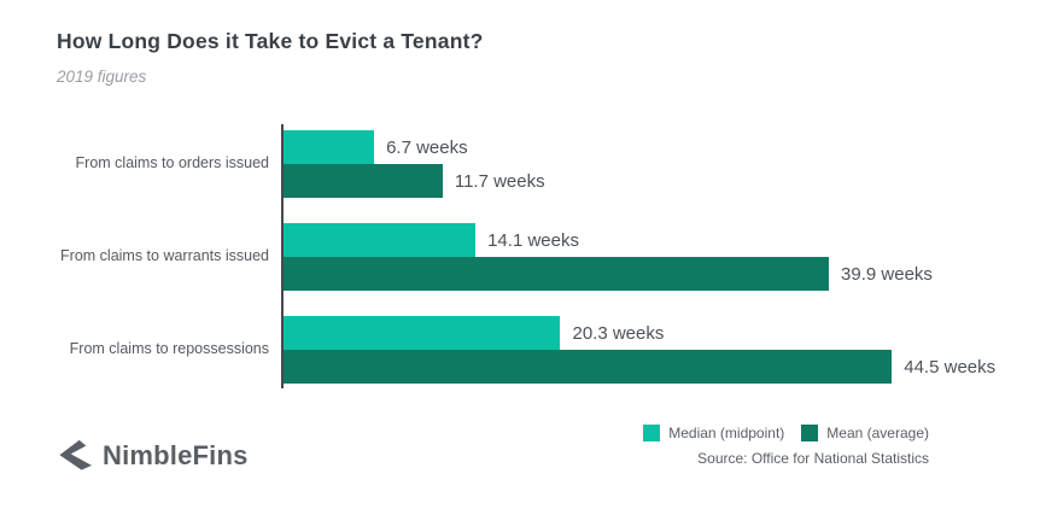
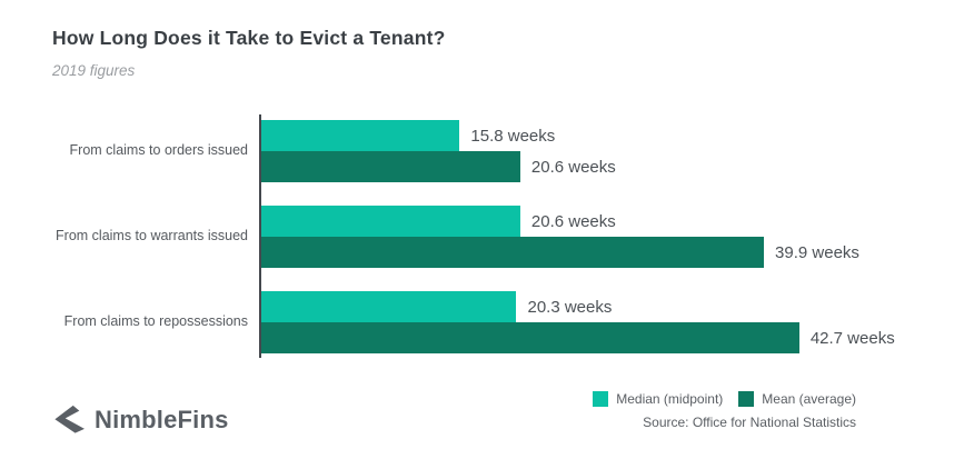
Median (midpoint)/From claims to orders issued: 6.7 -> 15.8
Mean (average)/From claims to orders issued: 11.7 -> 20.6
Median (midpoint)/From claims to warrants issued: 14.1 -> 20.6
Mean (average)/From claims to repossessions: 44.5 -> 42.7
